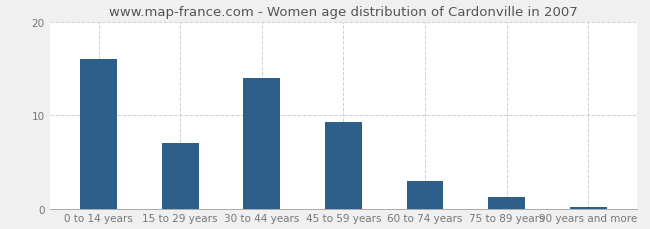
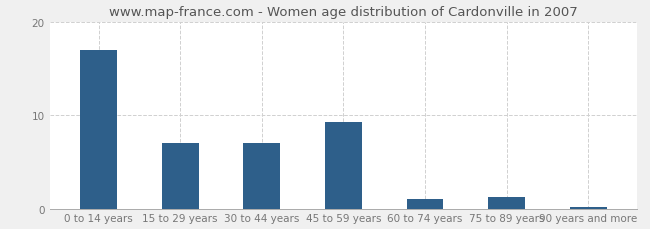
0 to 14 years: 16.0 -> 17.0
30 to 44 years: 14.0 -> 7.0
60 to 74 years: 3.0 -> 1.0
